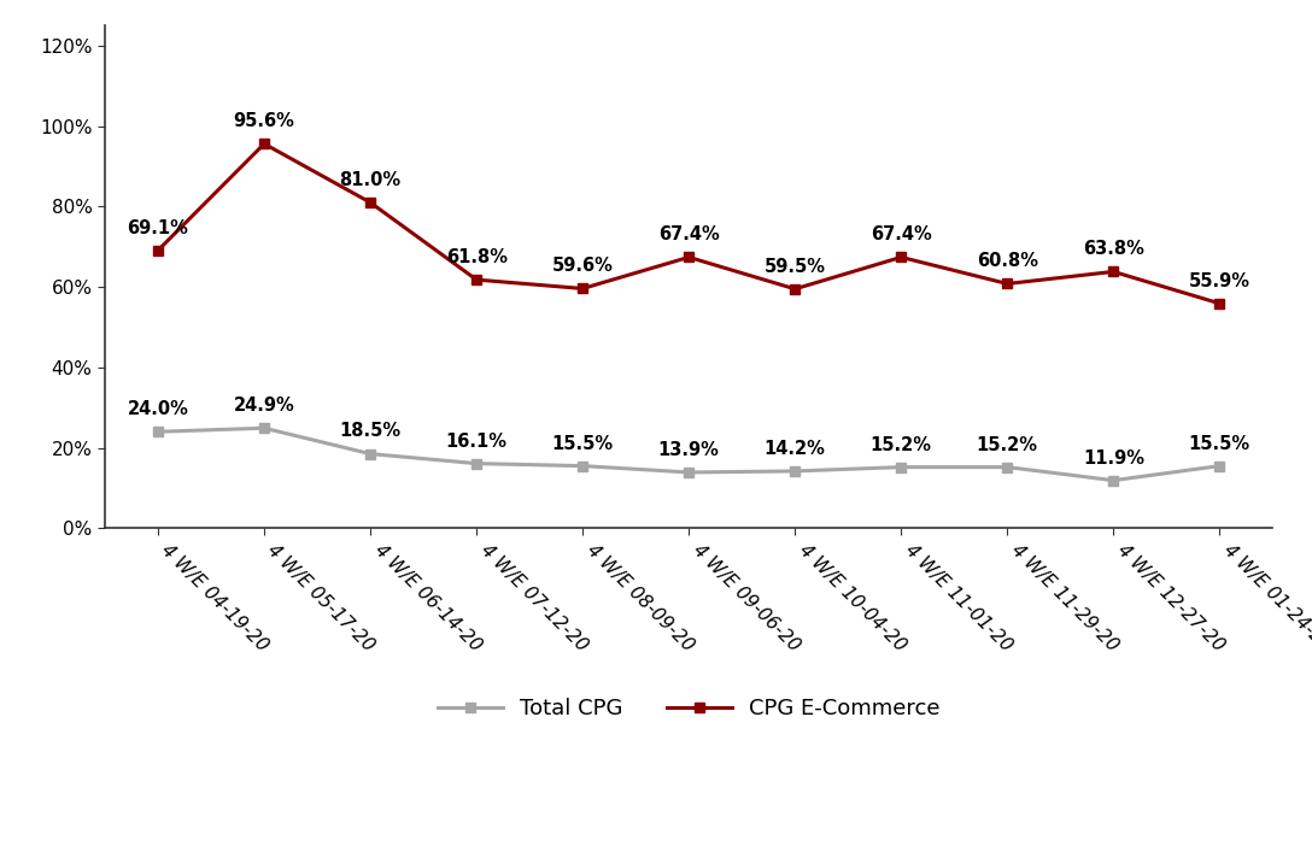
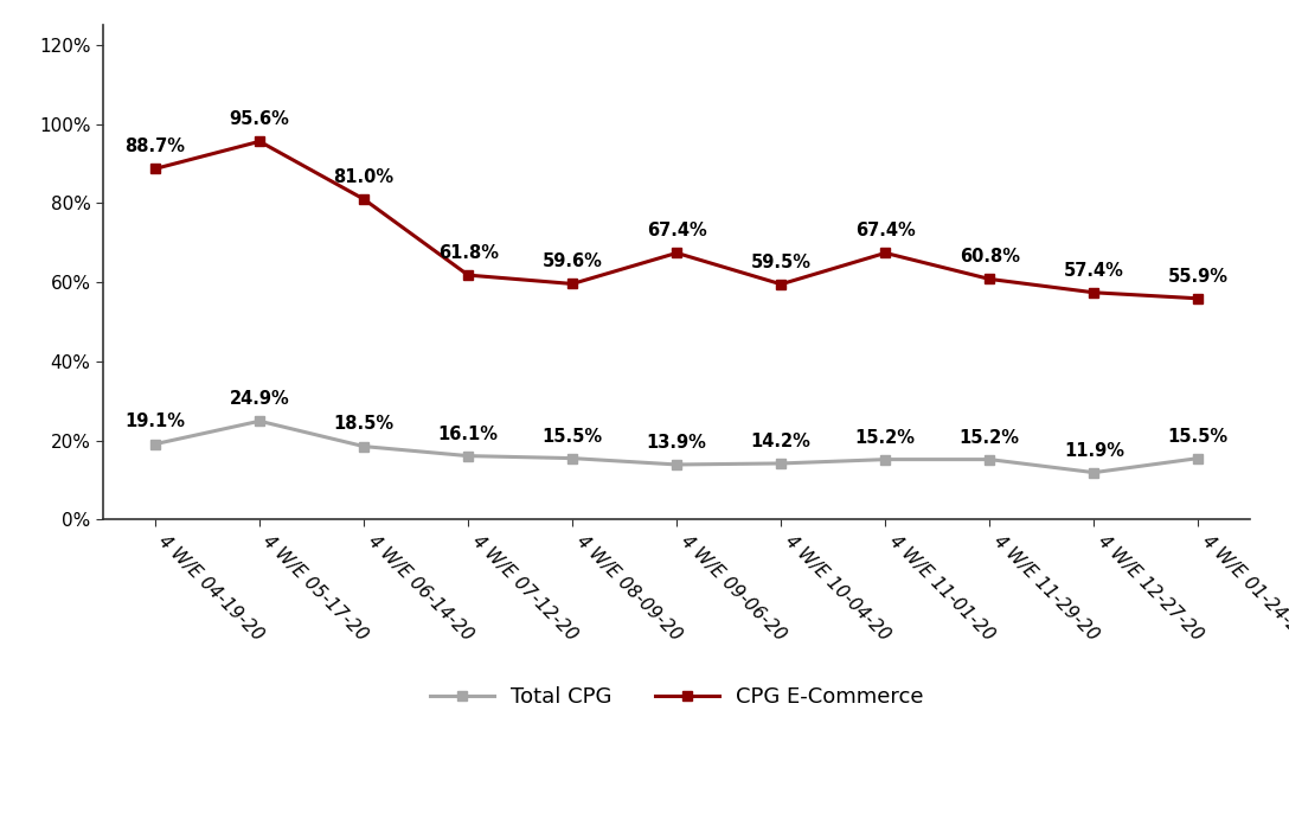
Total CPG/4 W/E 04-19-20: 24.0% -> 19.1%
CPG E-Commerce/4 W/E 04-19-20: 69.1% -> 88.7%
CPG E-Commerce/4 W/E 12-27-20: 63.8% -> 57.4%
